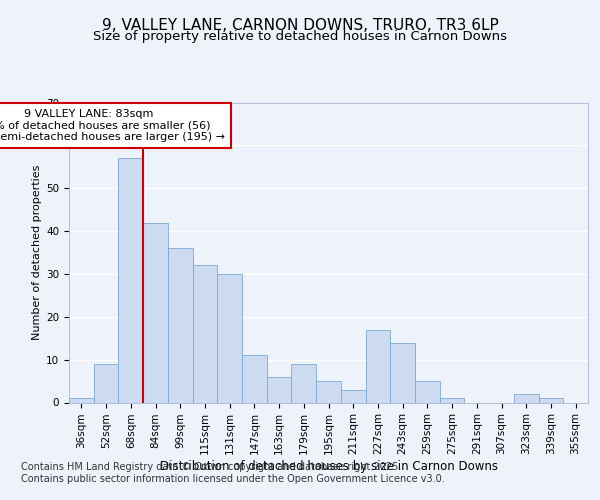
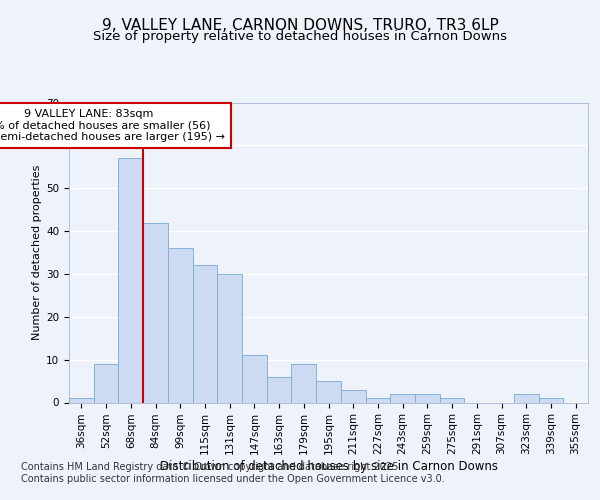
227sqm: 17 -> 1
243sqm: 14 -> 2
259sqm: 5 -> 2
